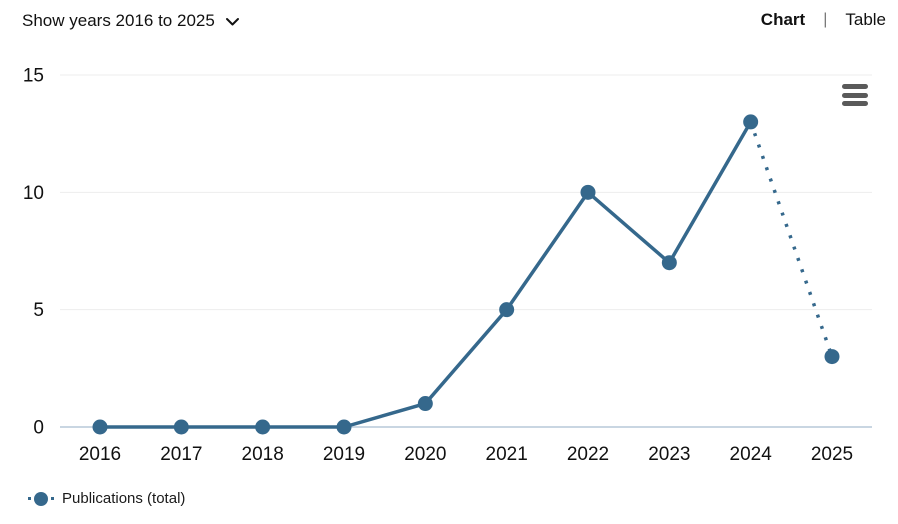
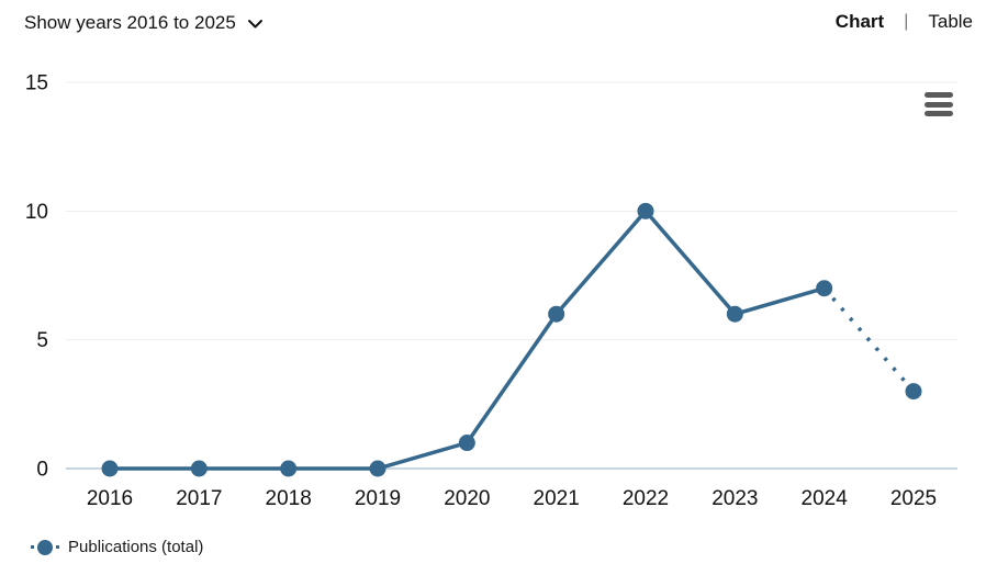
2021: 5 -> 6
2023: 7 -> 6
2024: 13 -> 7
